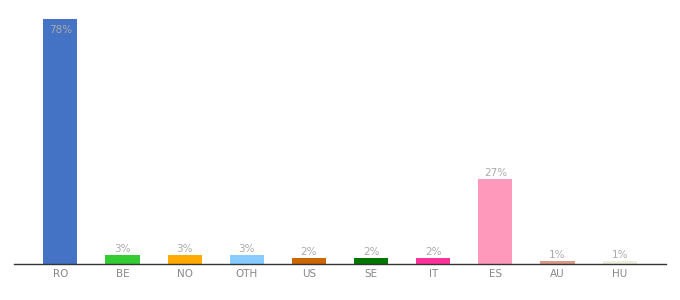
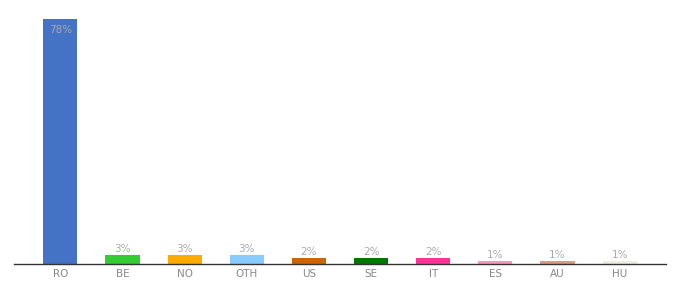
ES: 27% -> 1%
